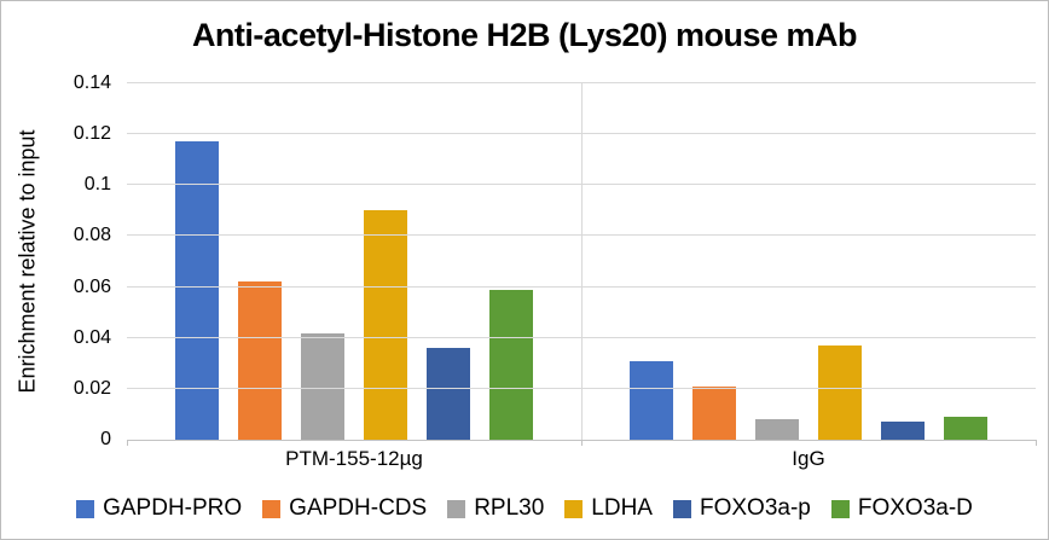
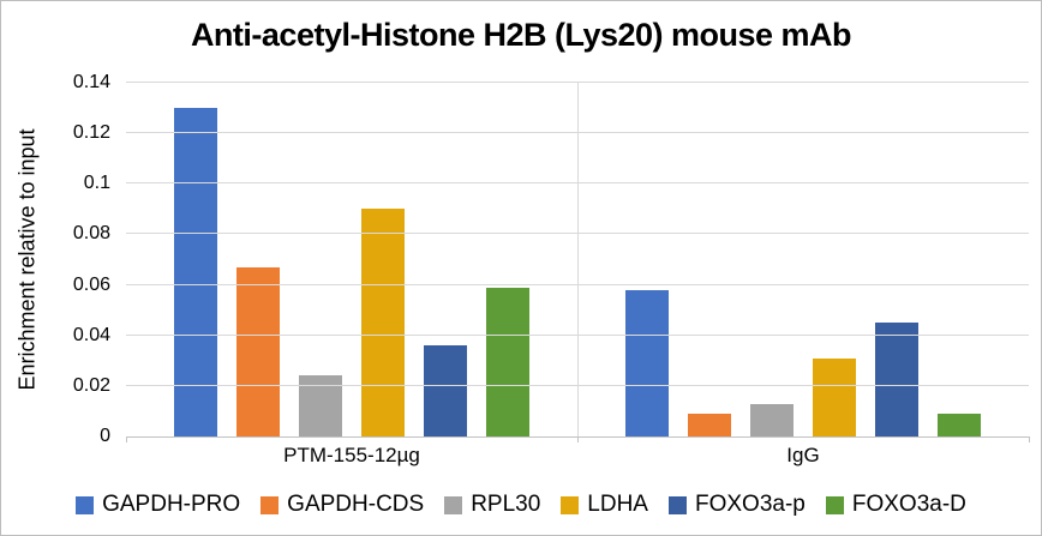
GAPDH-PRO/PTM-155-12µg: 0.117 -> 0.130
GAPDH-CDS/PTM-155-12µg: 0.062 -> 0.067
RPL30/PTM-155-12µg: 0.042 -> 0.024
GAPDH-PRO/IgG: 0.031 -> 0.058
GAPDH-CDS/IgG: 0.021 -> 0.009
RPL30/IgG: 0.008 -> 0.013
LDHA/IgG: 0.037 -> 0.031
FOXO3a-p/IgG: 0.007 -> 0.045
